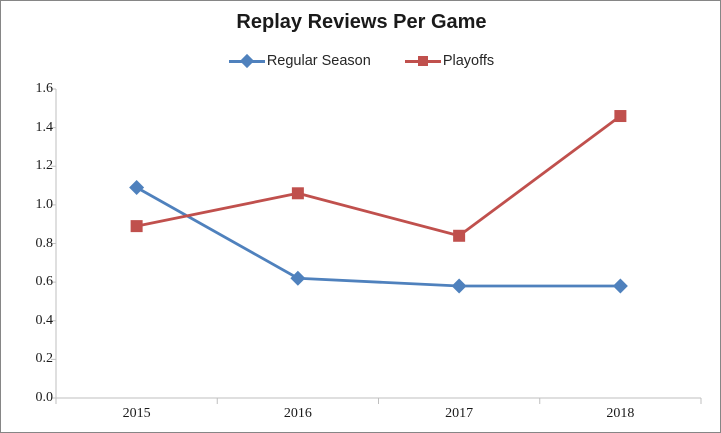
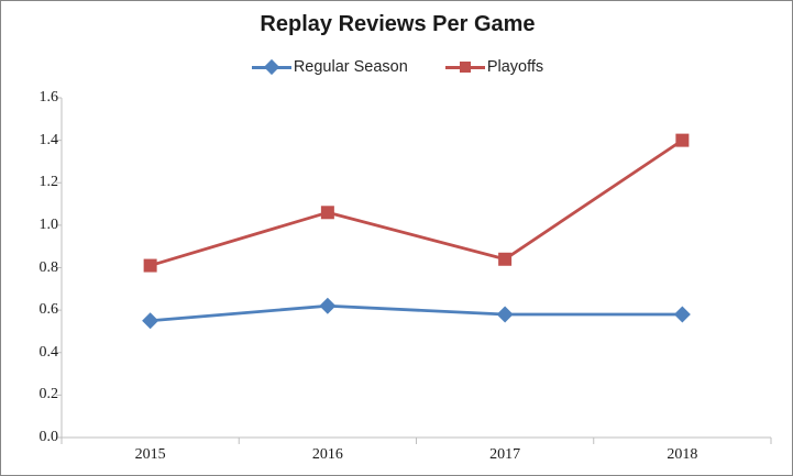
Regular Season/2015: 1.09 -> 0.55
Playoffs/2015: 0.89 -> 0.81
Playoffs/2018: 1.46 -> 1.40
